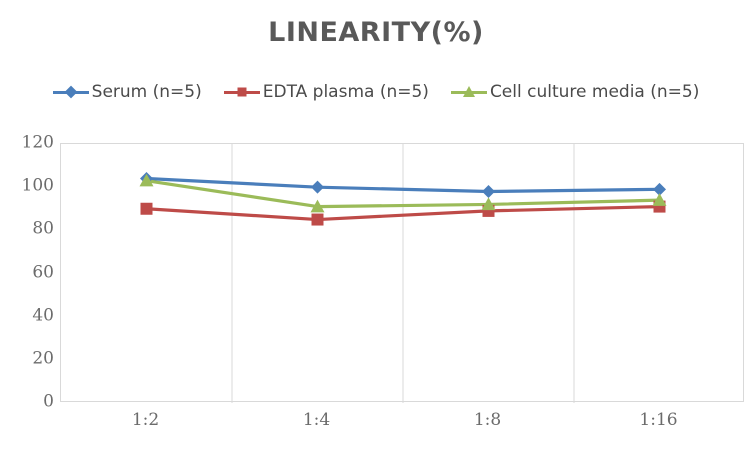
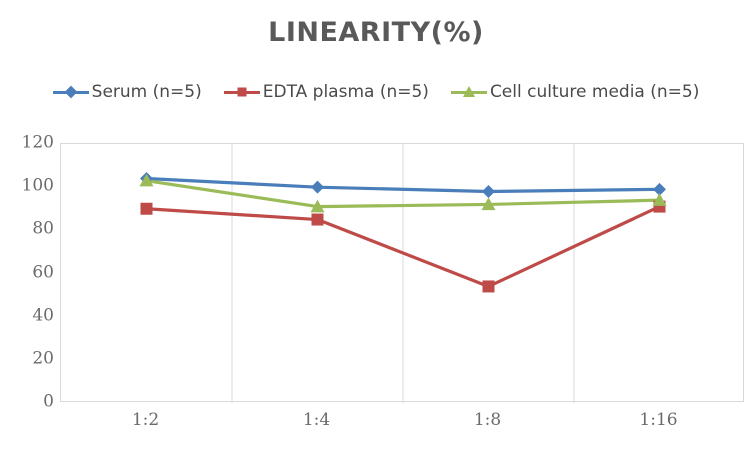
EDTA plasma (n=5)/1:8: 89 -> 54
